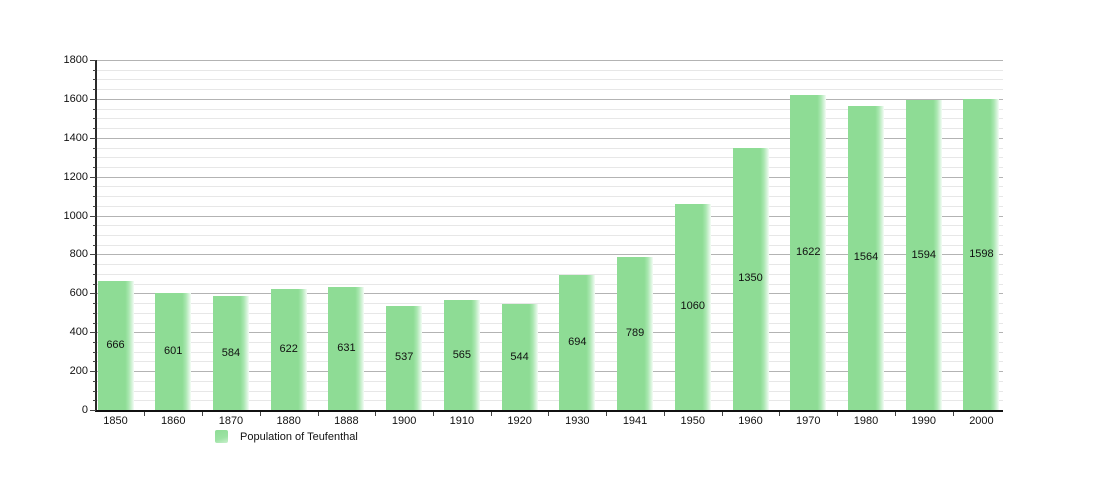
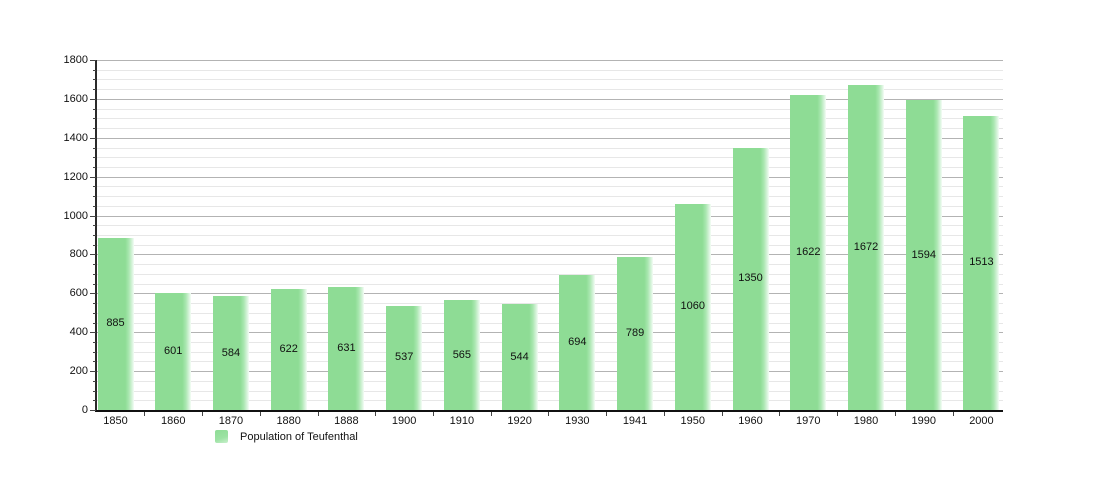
1850: 666 -> 885
1980: 1564 -> 1672
2000: 1598 -> 1513
